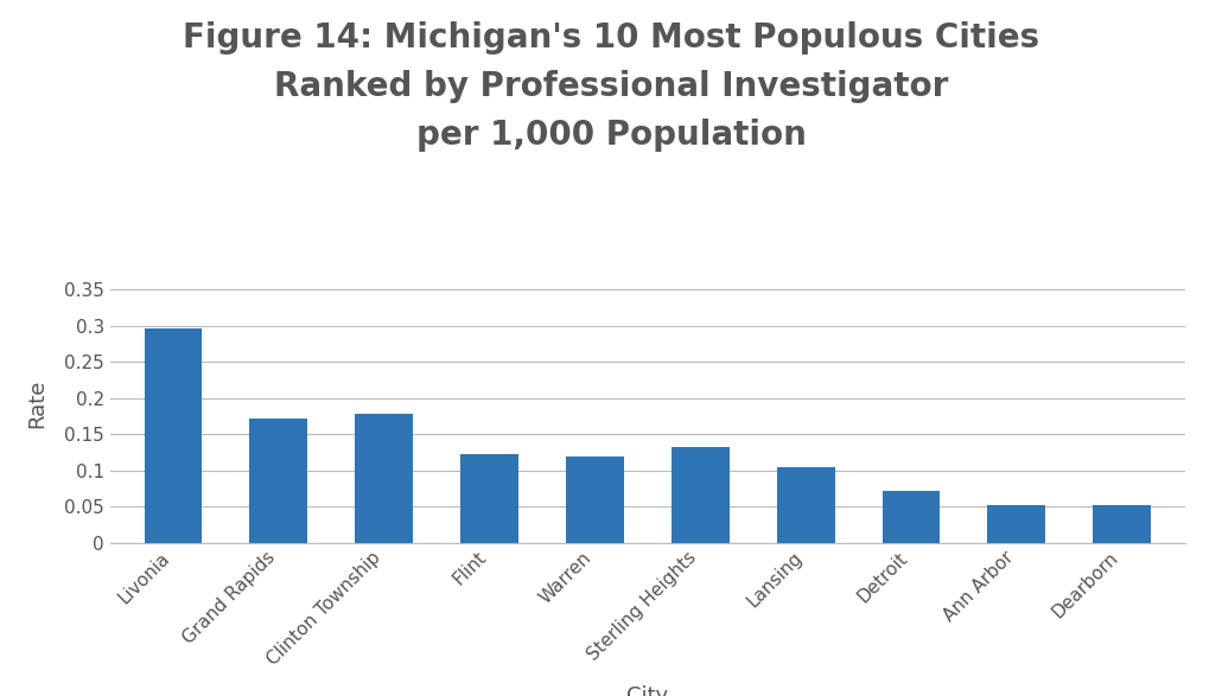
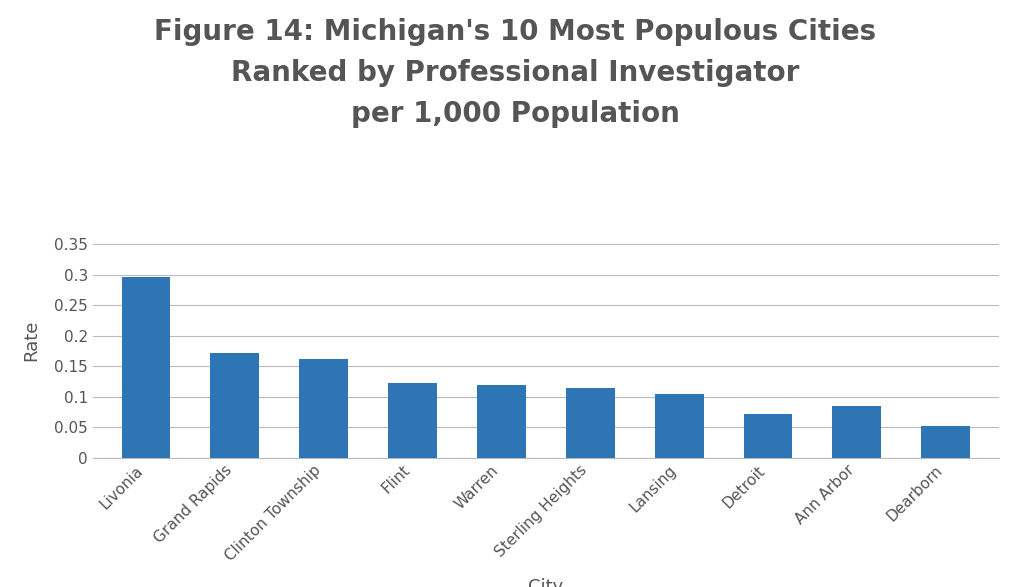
Clinton Township: 0.178 -> 0.162
Sterling Heights: 0.132 -> 0.114
Ann Arbor: 0.052 -> 0.085
